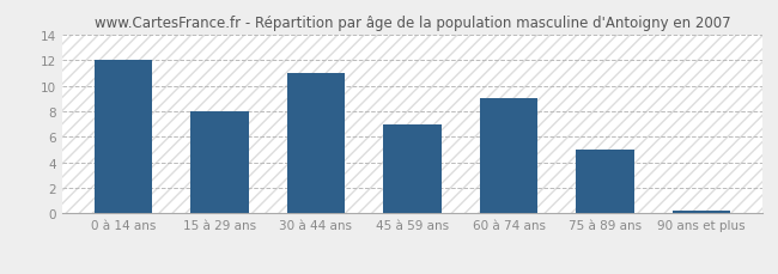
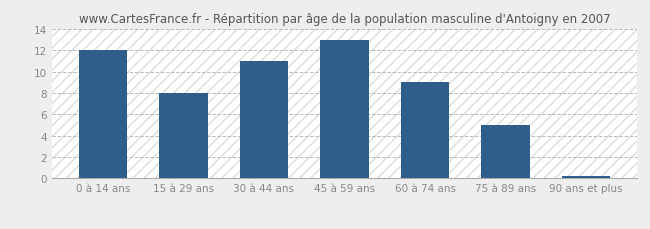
45 à 59 ans: 7.0 -> 13.0
